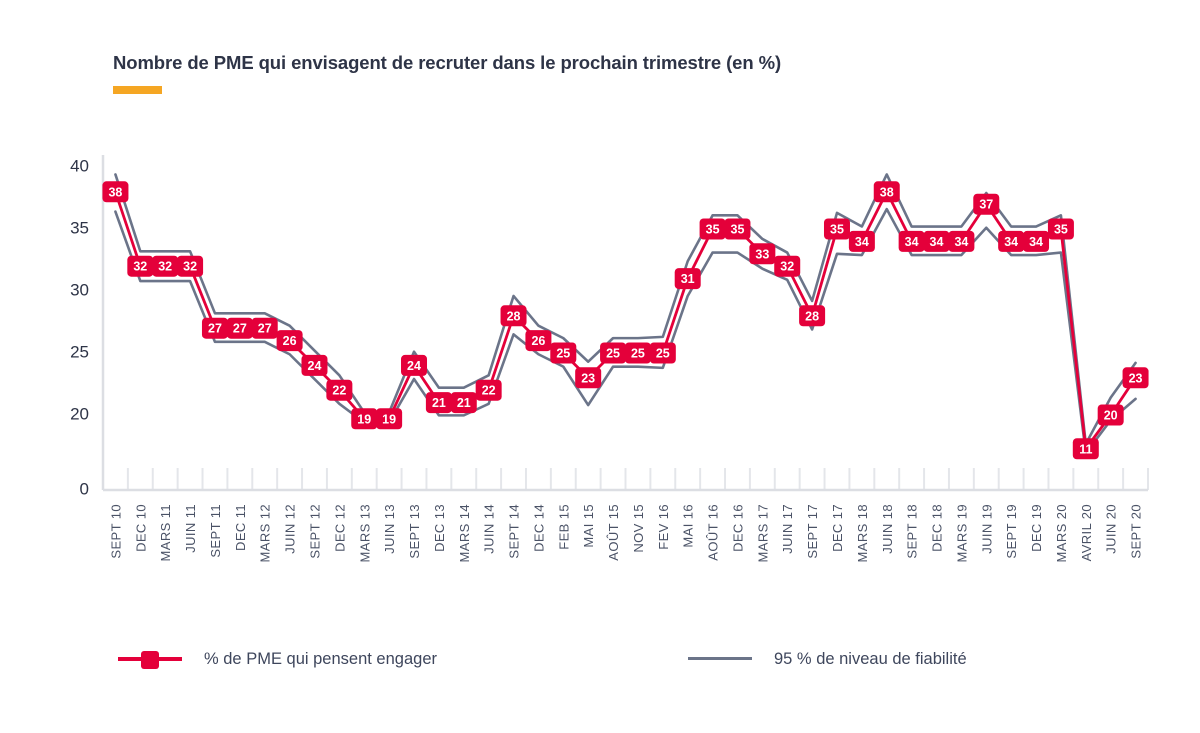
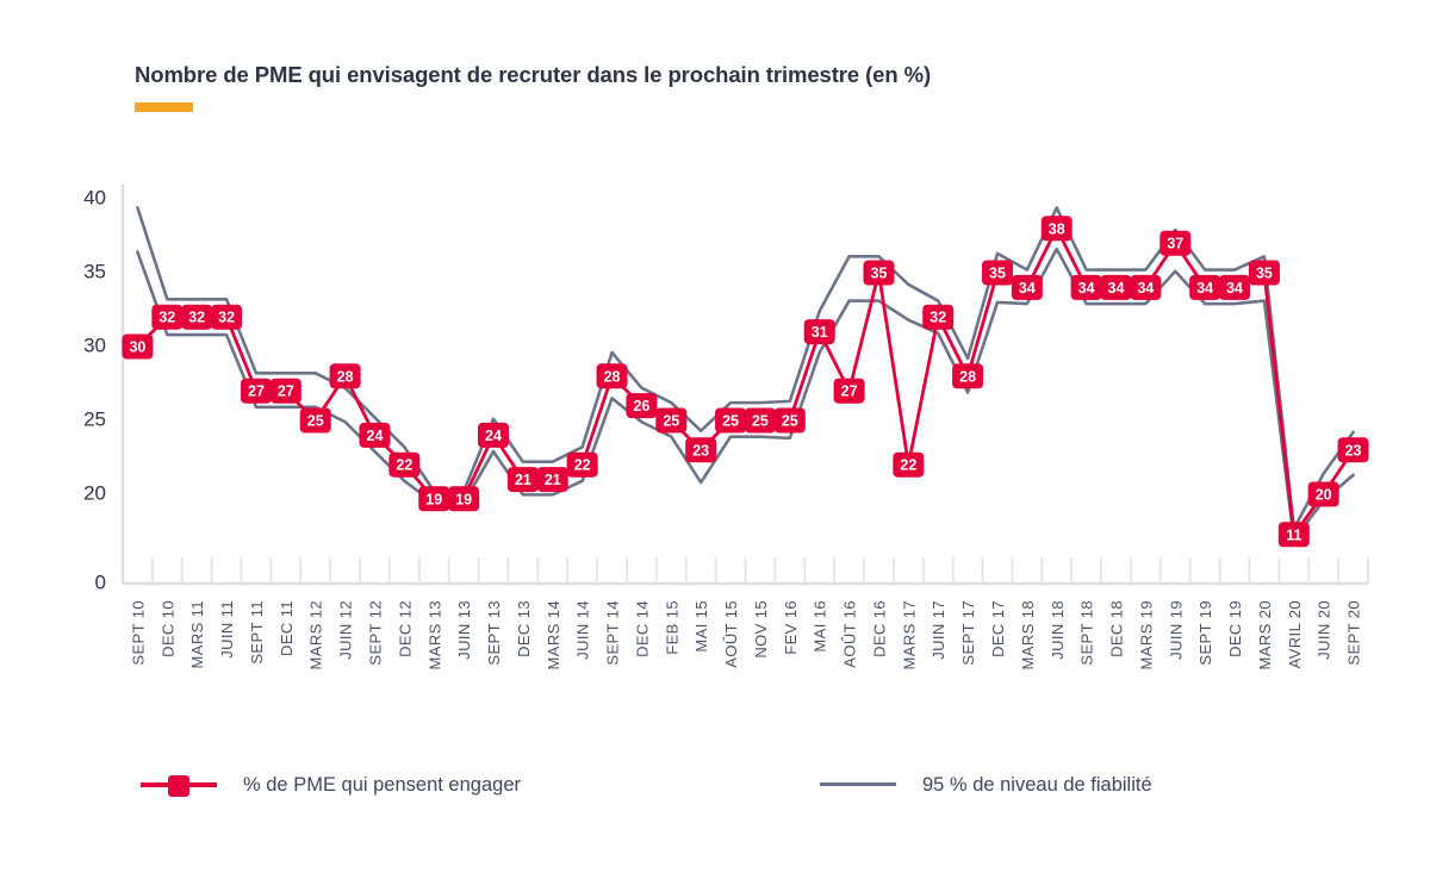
% de PME qui pensent engager/SEPT 10: 38 -> 30
% de PME qui pensent engager/MARS 12: 27 -> 25
% de PME qui pensent engager/JUIN 12: 26 -> 28
% de PME qui pensent engager/AOÛT 16: 35 -> 27
% de PME qui pensent engager/MARS 17: 33 -> 22
